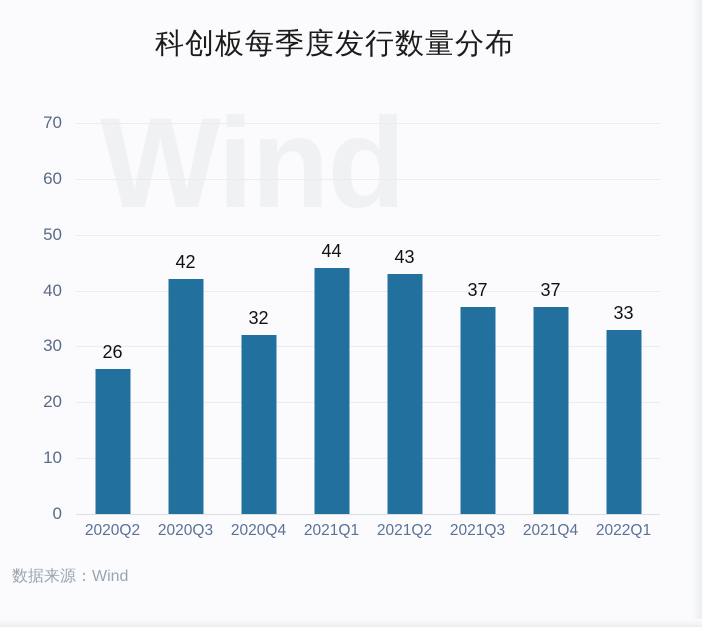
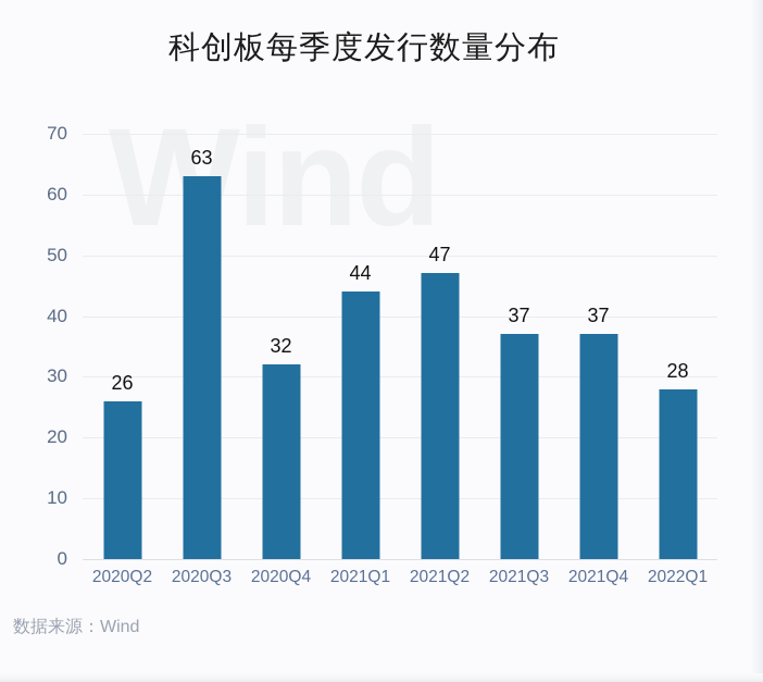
2020Q3: 42 -> 63
2021Q2: 43 -> 47
2022Q1: 33 -> 28
